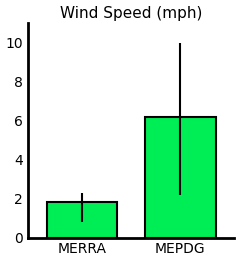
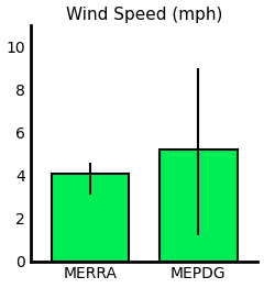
MERRA: 1.8 -> 4.1
MEPDG: 6.2 -> 5.2
